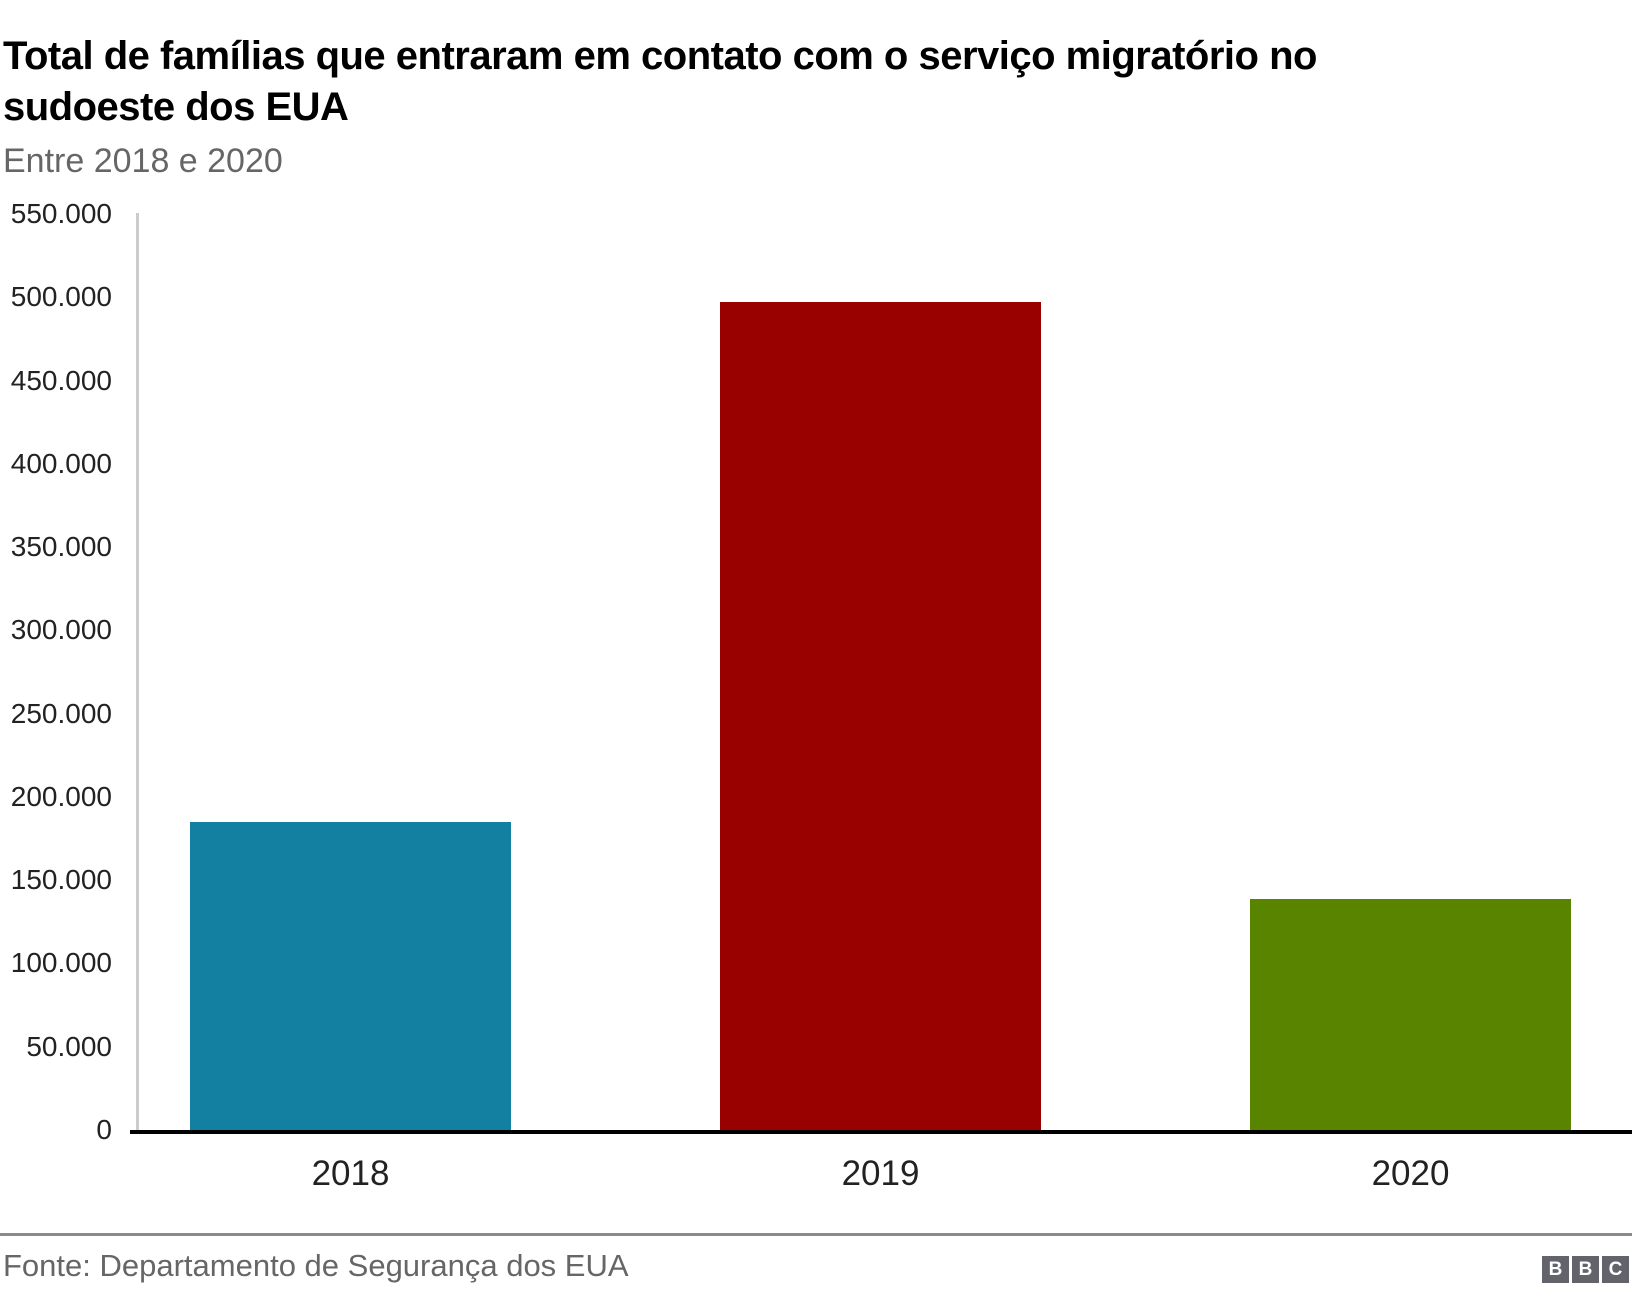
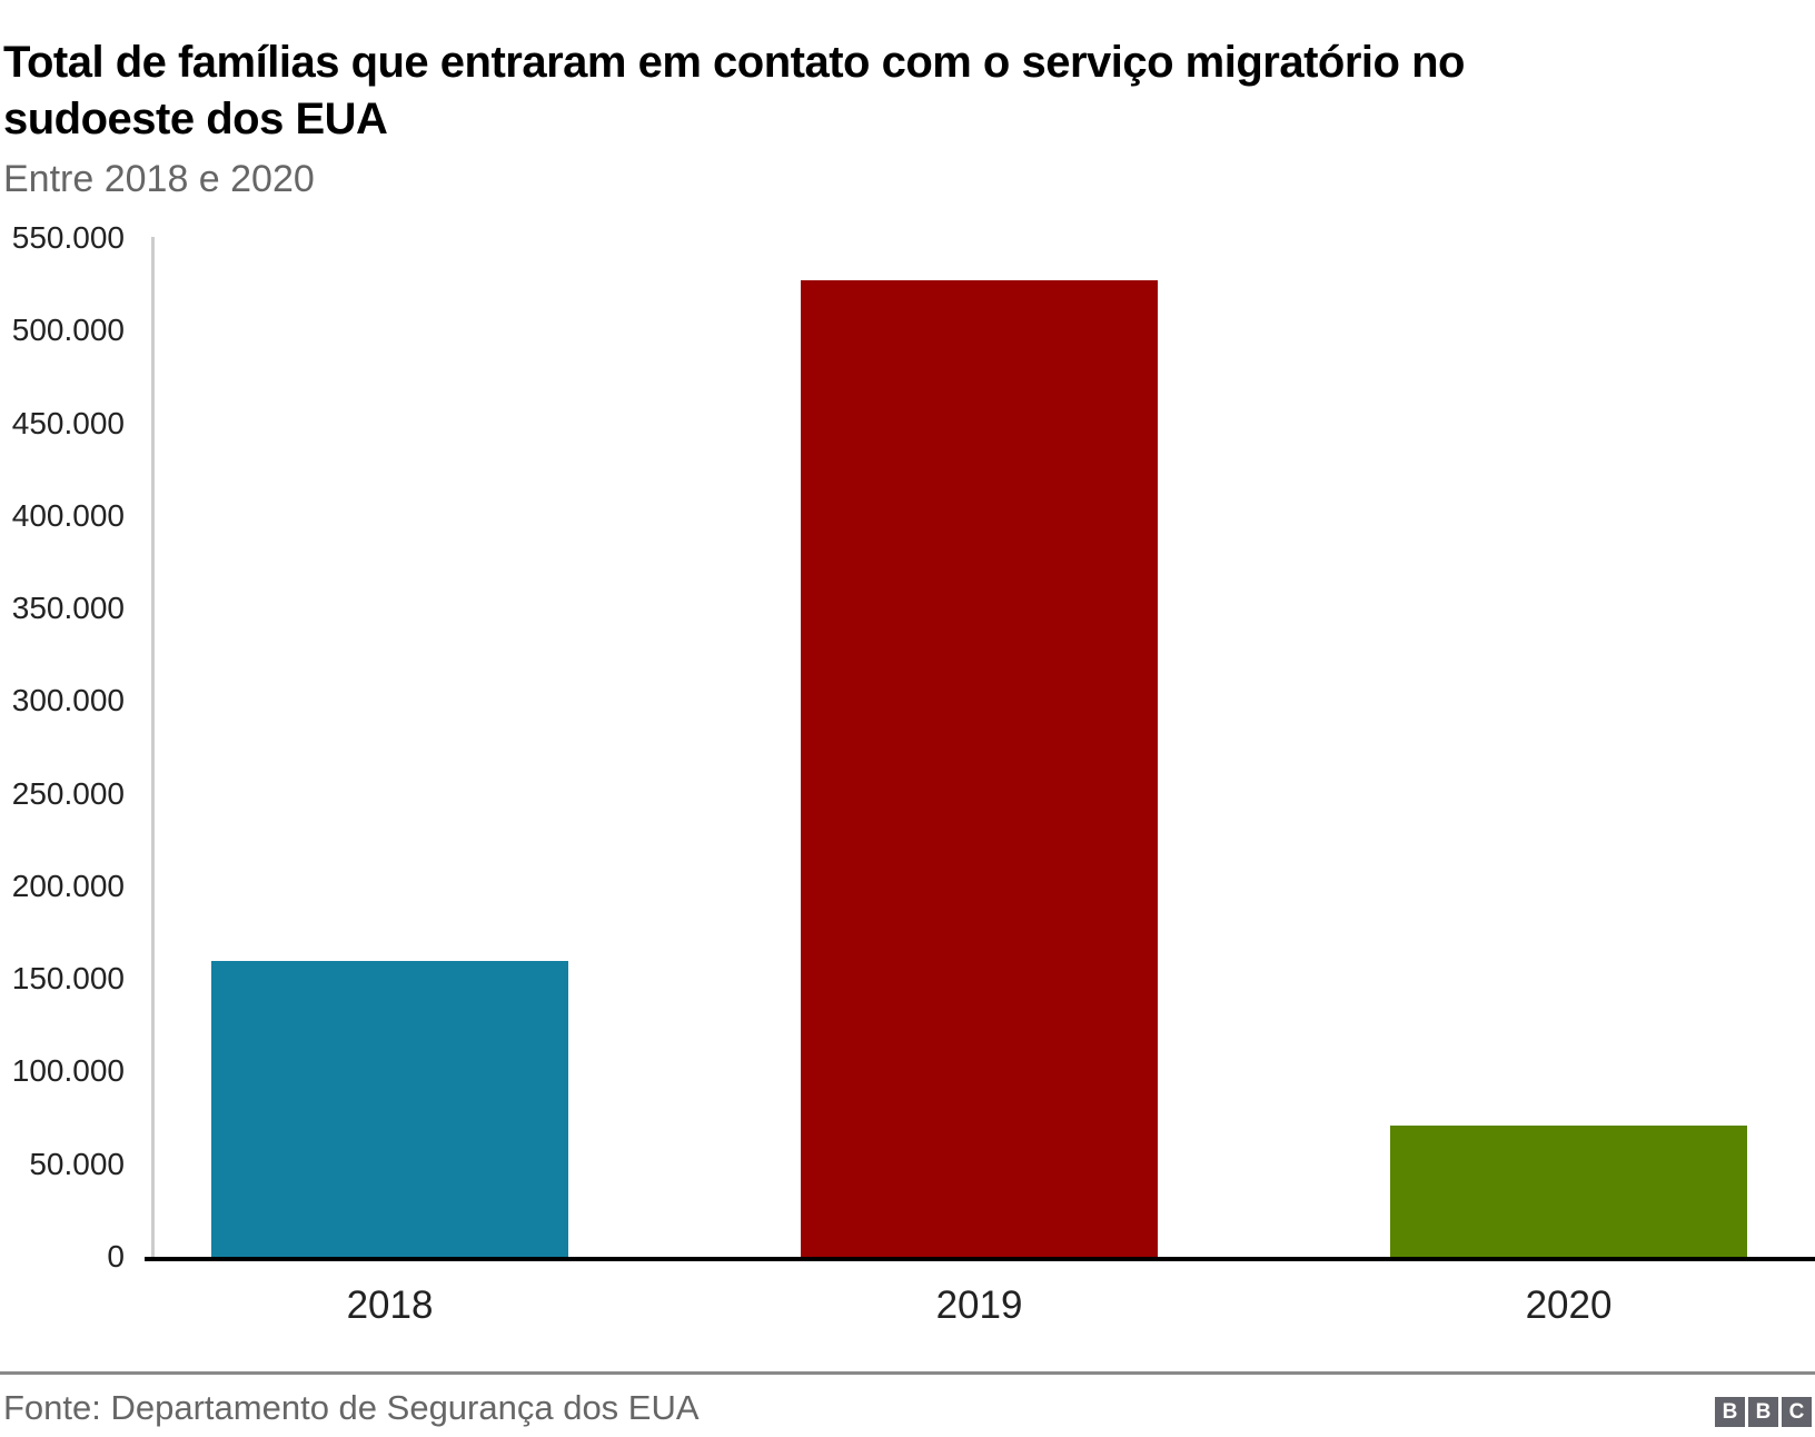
2018: 185000 -> 160000
2019: 497000 -> 527000
2020: 139000 -> 71000
